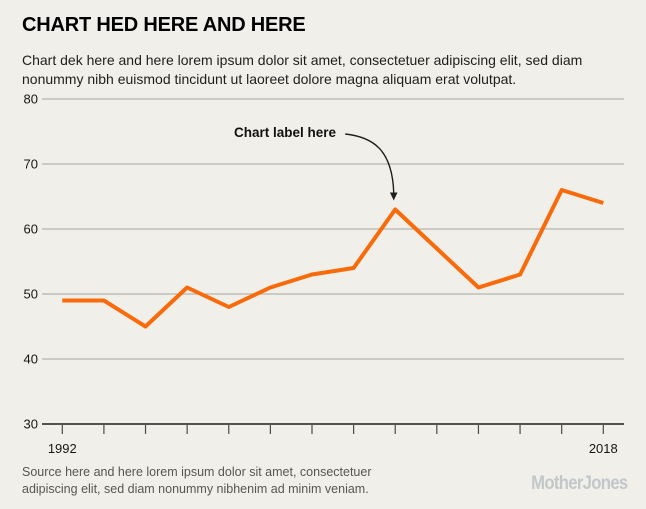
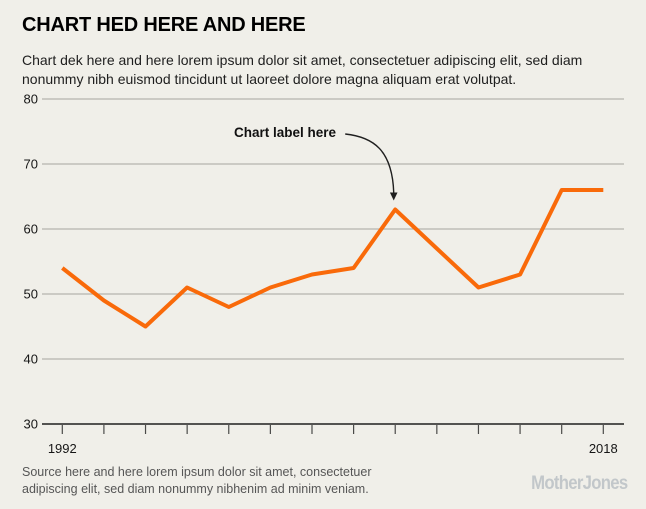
1992: 49 -> 54
2018: 64 -> 66
